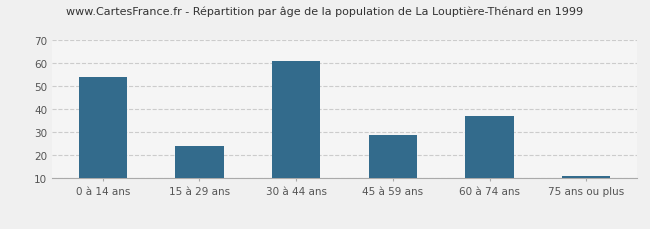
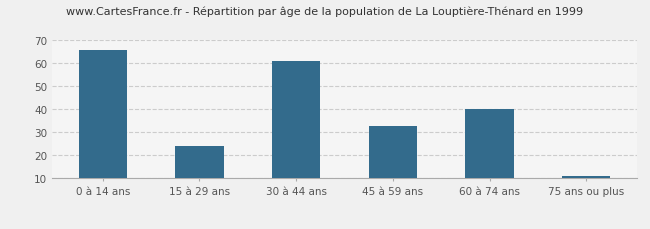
0 à 14 ans: 54 -> 66
45 à 59 ans: 29 -> 33
60 à 74 ans: 37 -> 40
